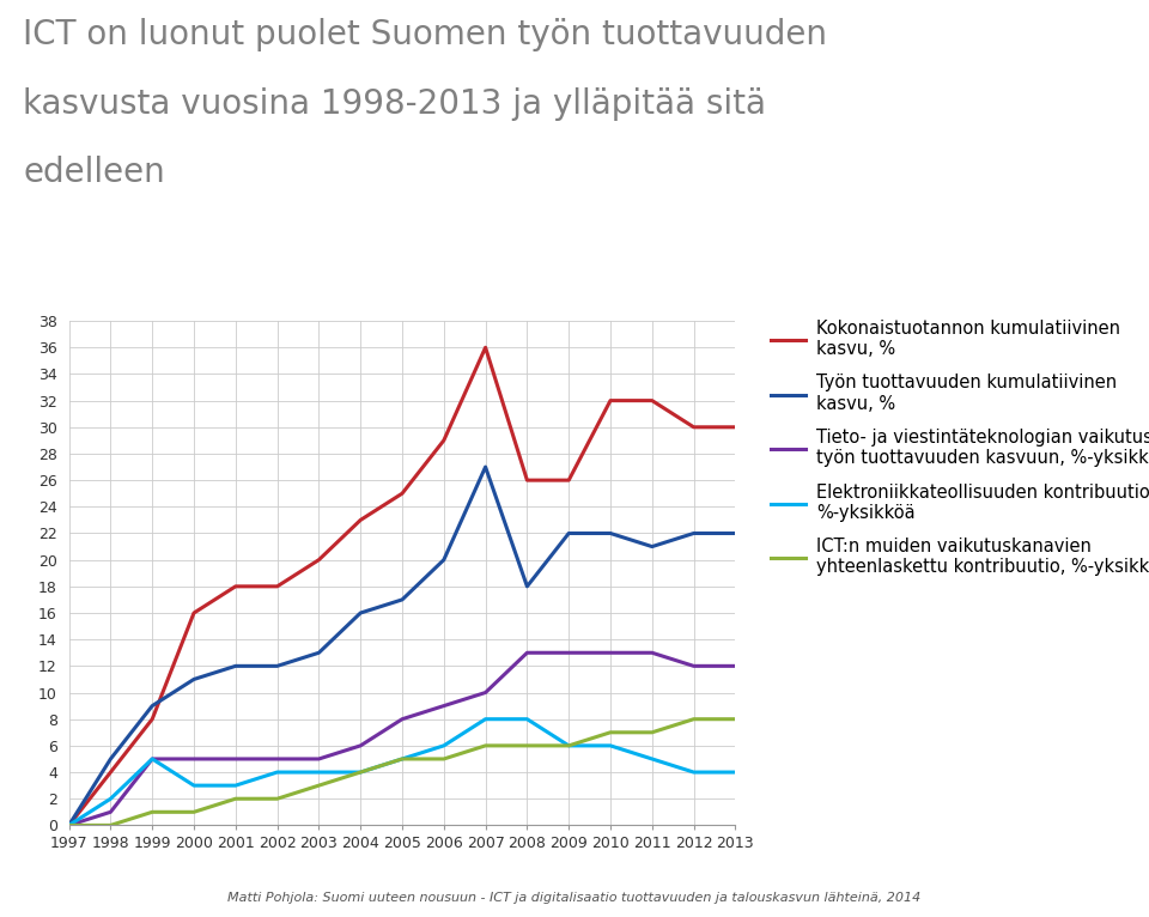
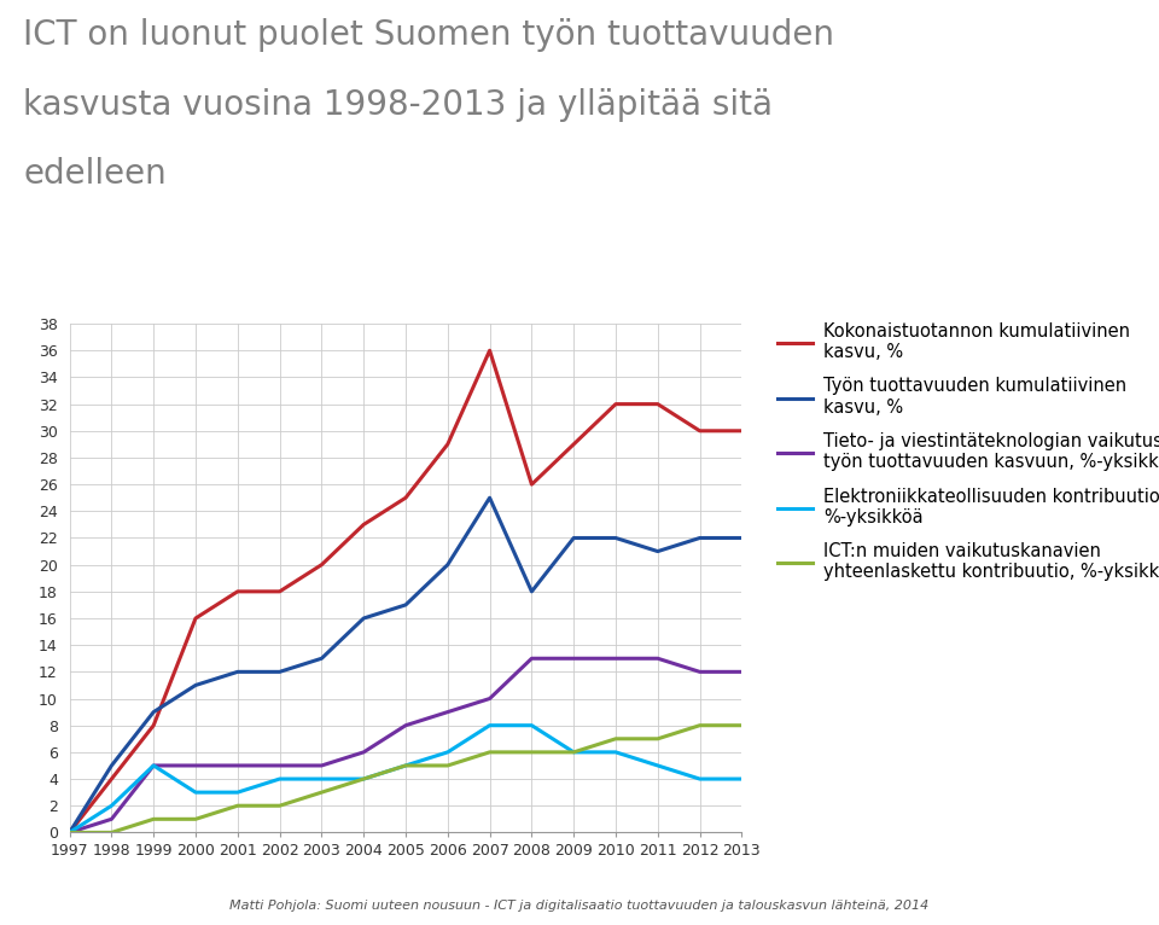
Työn tuottavuuden kumulatiivinen kasvu, %/2007: 27 -> 25
Kokonaistuotannon kumulatiivinen kasvu, %/2009: 26 -> 29
